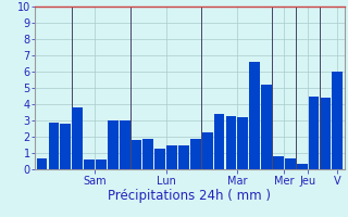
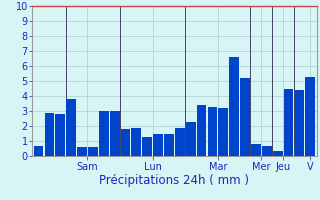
V: 6.0 -> 5.3
